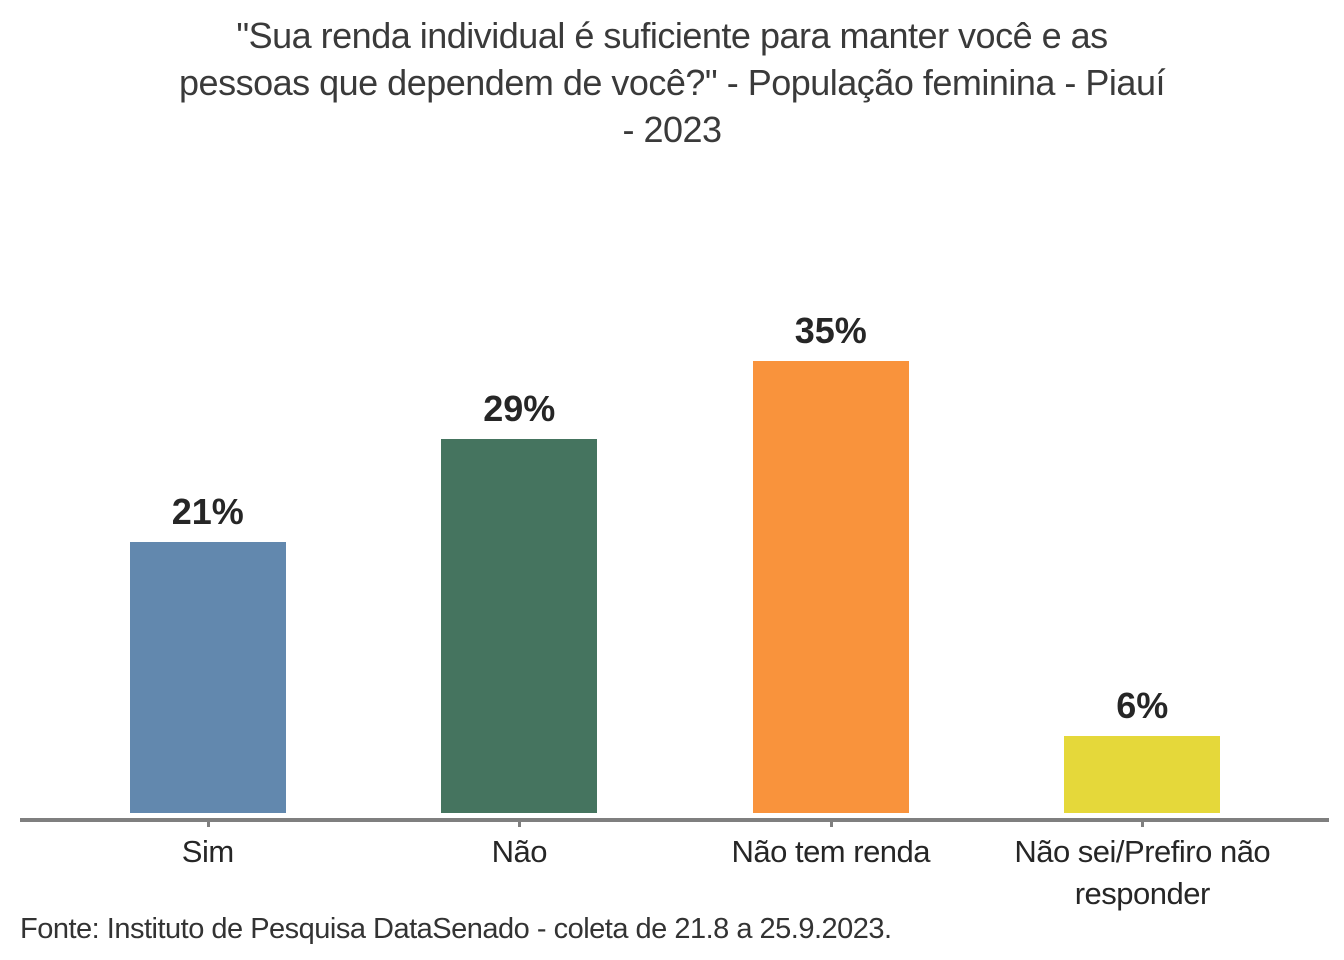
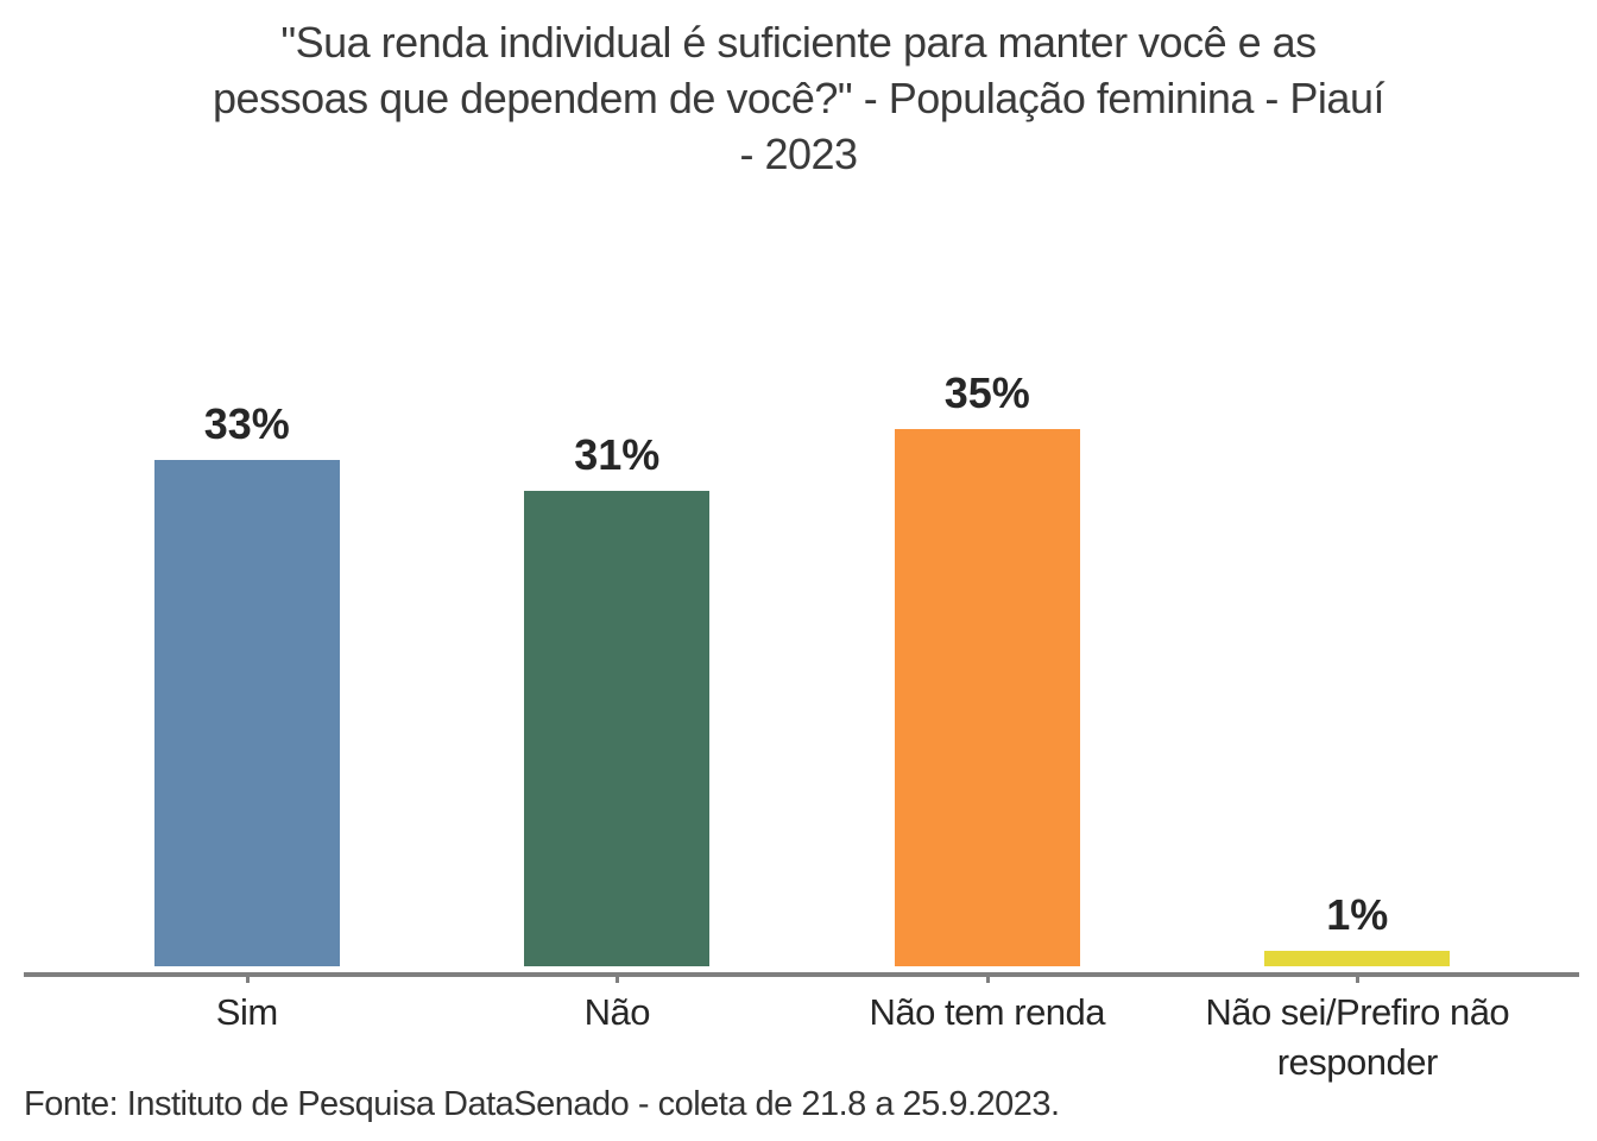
Sim: 21% -> 33%
Não: 29% -> 31%
Não sei/Prefiro não responder: 6% -> 1%
